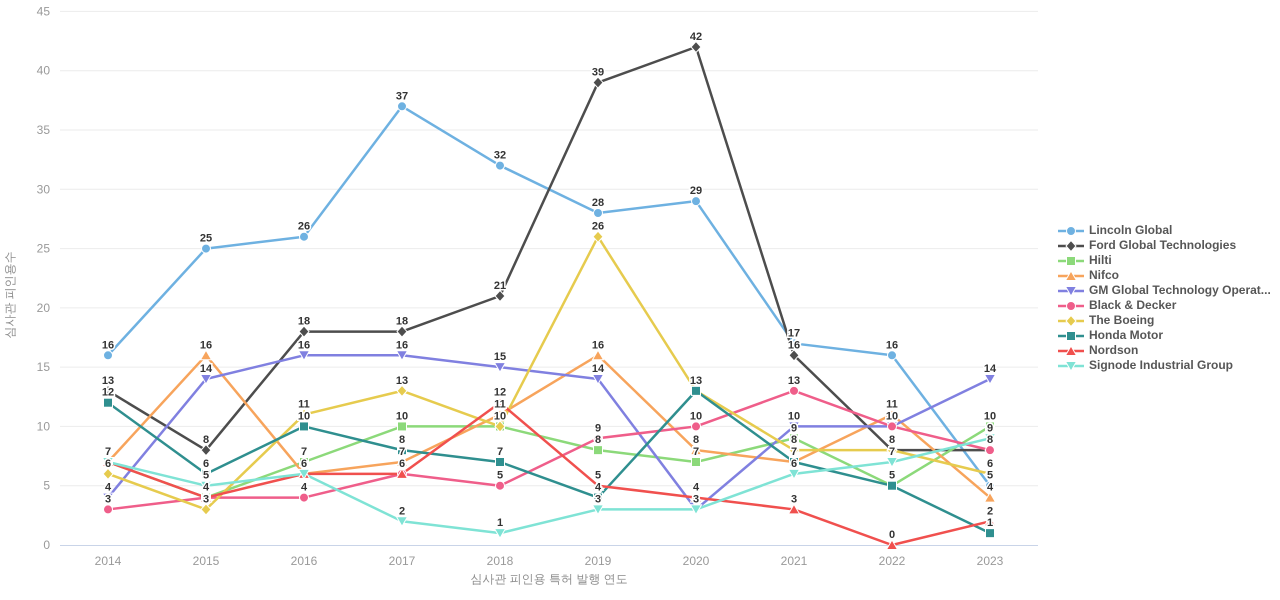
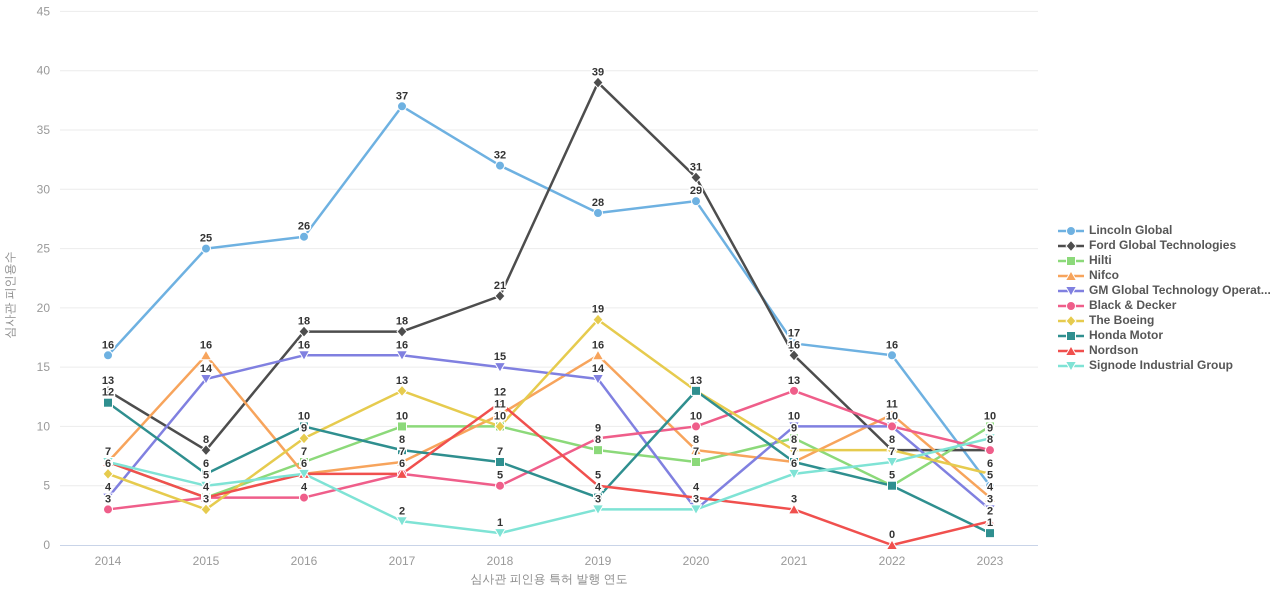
The Boeing/2016: 11 -> 9
The Boeing/2019: 26 -> 19
Ford Global Technologies/2020: 42 -> 31
GM Global Technology Operat.../2023: 14 -> 3
